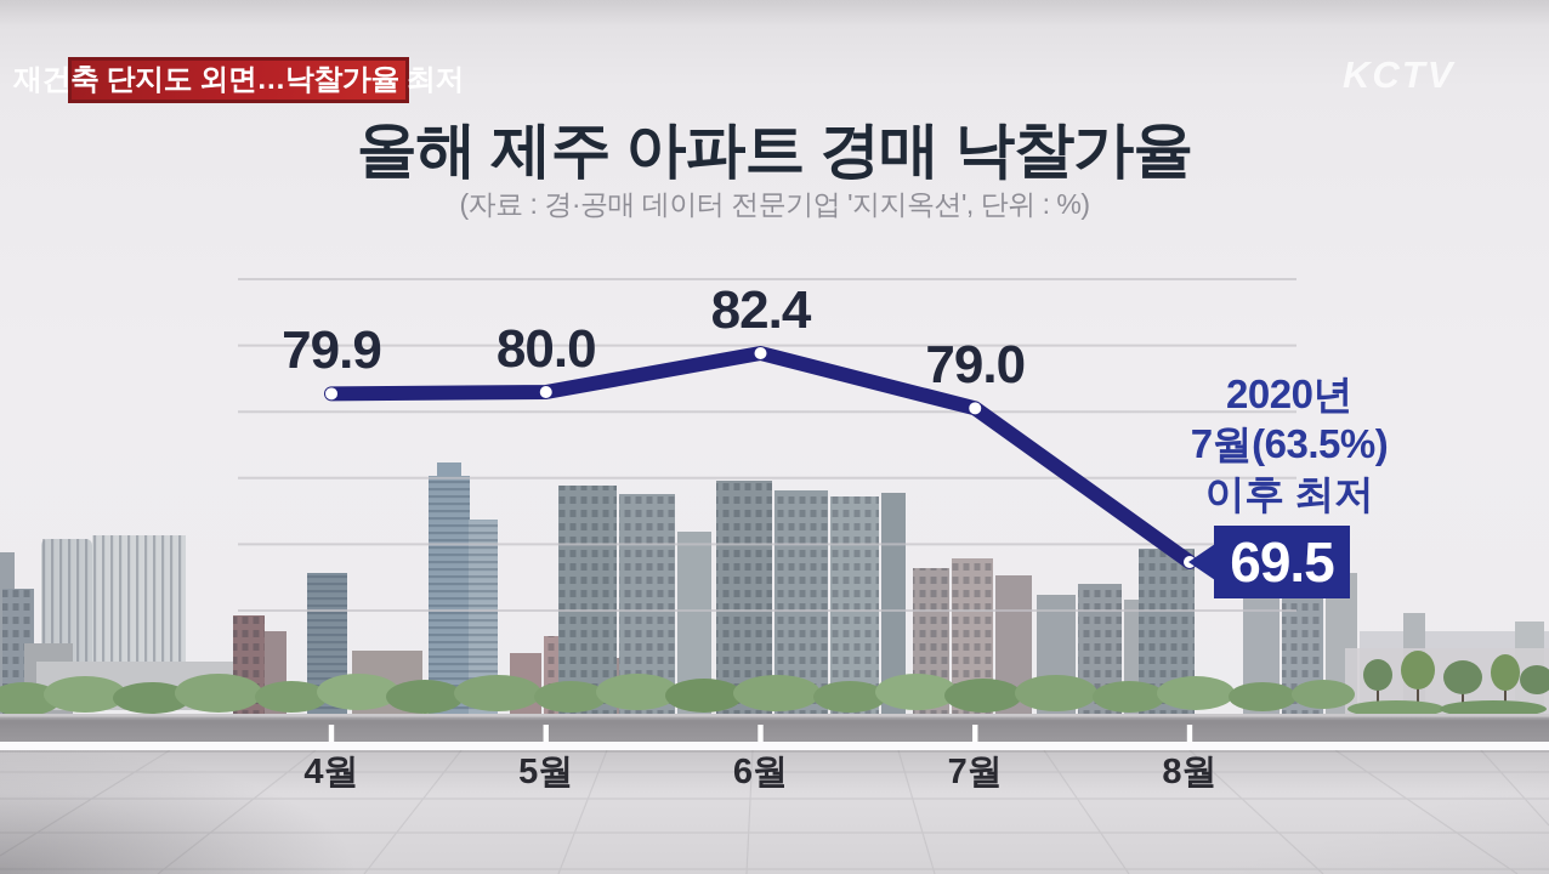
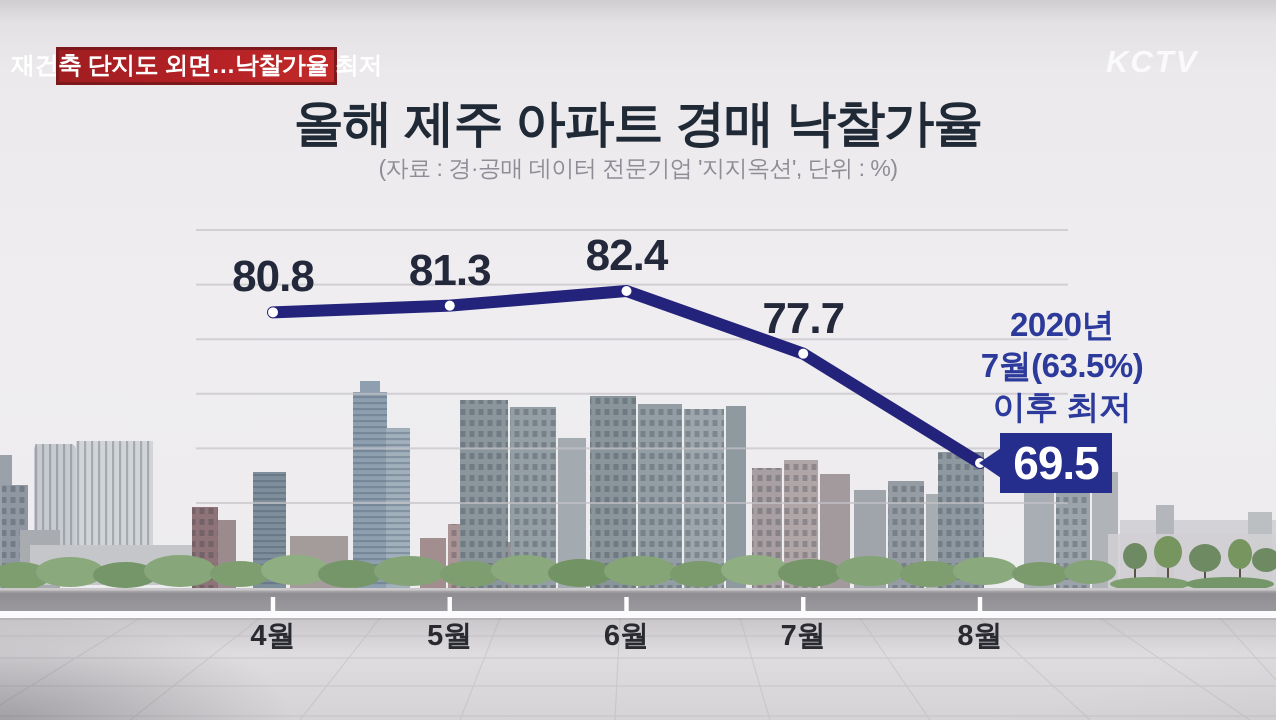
4월: 79.9 -> 80.8
5월: 80.0 -> 81.3
7월: 79.0 -> 77.7
